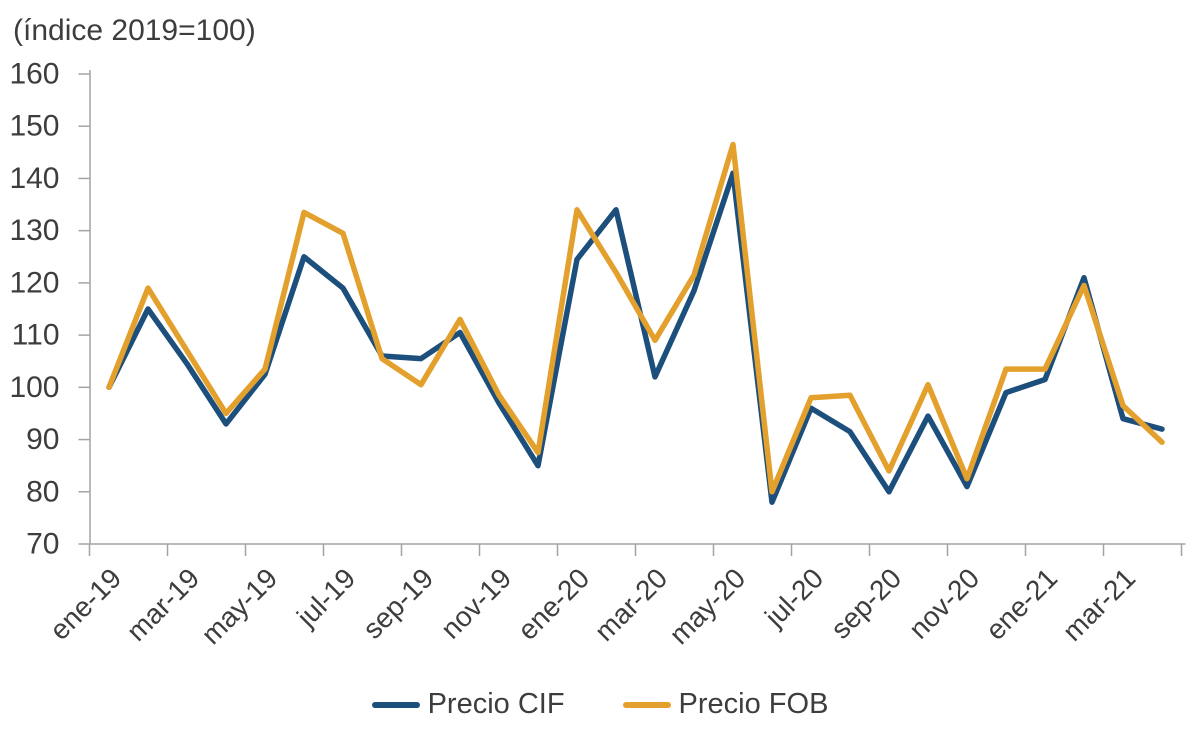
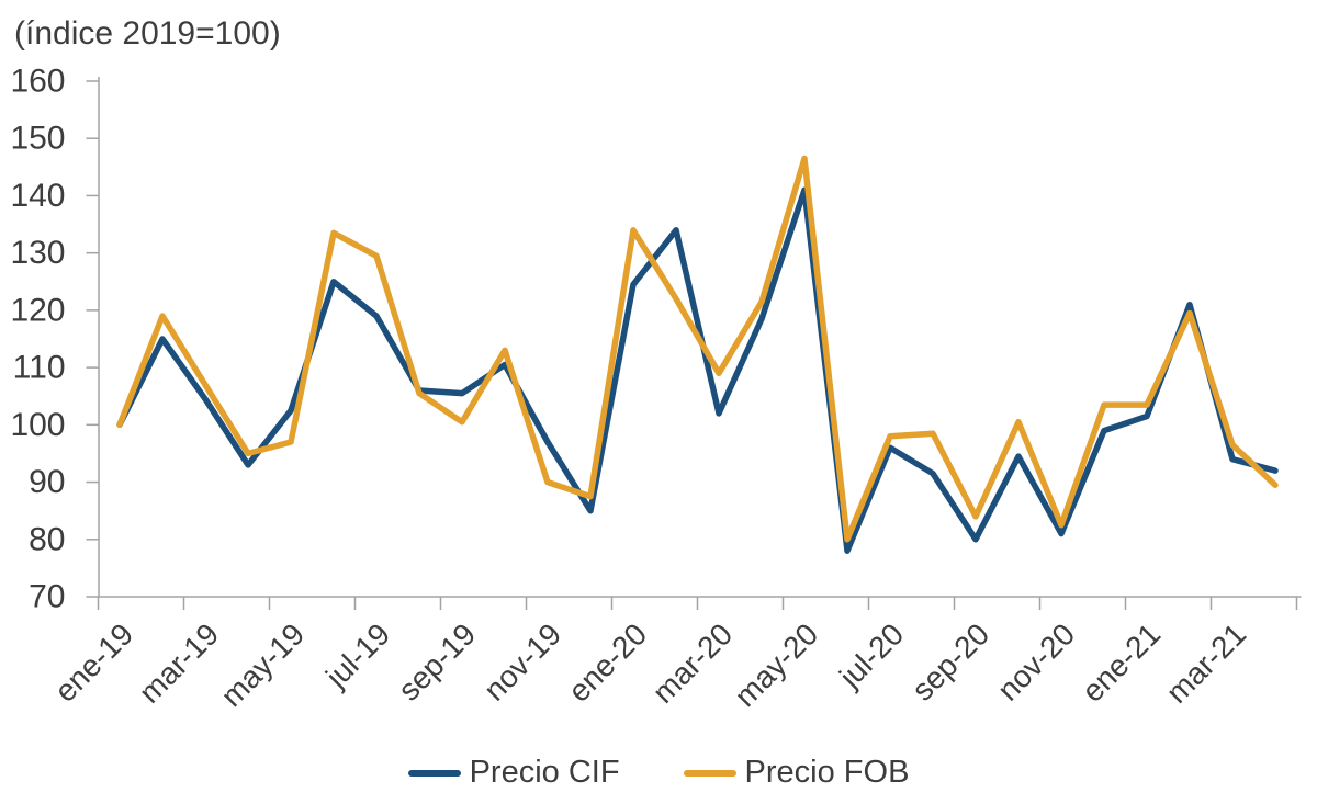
Precio FOB/may-19: 104 -> 97
Precio FOB/nov-19: 98 -> 90
